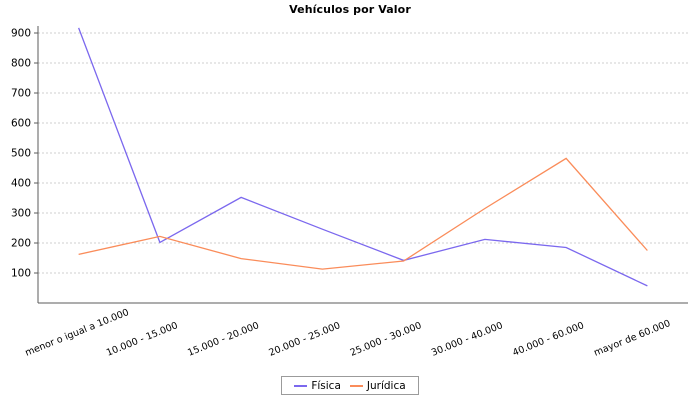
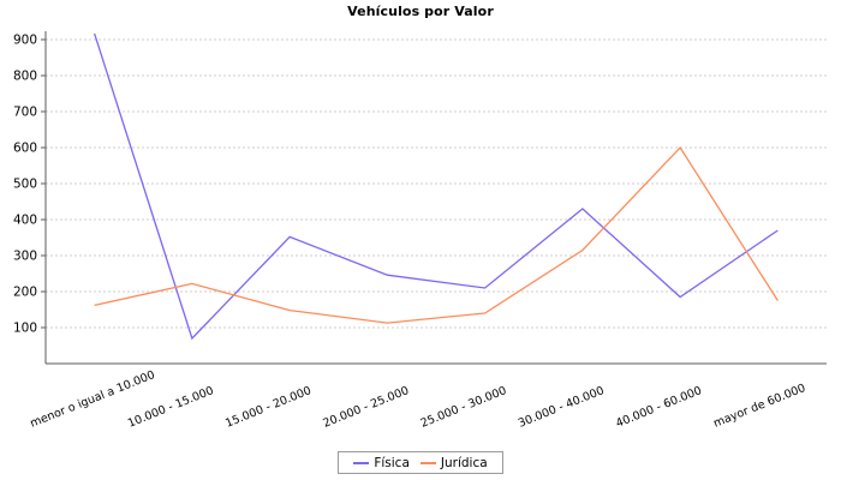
Física/10.000 - 15.000: 200 -> 70
Física/25.000 - 30.000: 140 -> 210
Física/30.000 - 40.000: 210 -> 430
Jurídica/40.000 - 60.000: 480 -> 600
Física/mayor de 60.000: 60 -> 370
